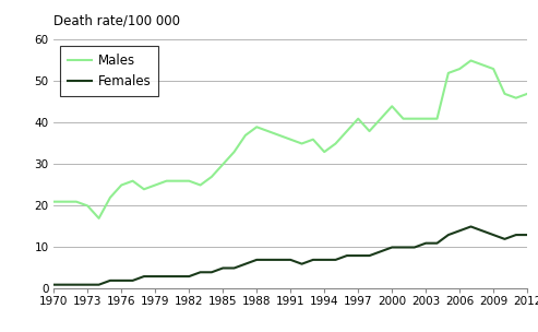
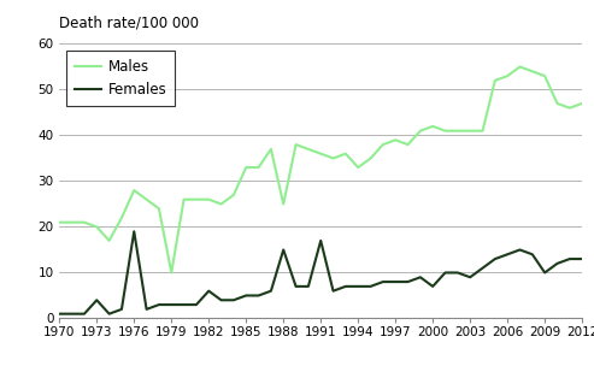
Females/1973: 1 -> 4
Males/1976: 25 -> 28
Females/1976: 2 -> 19
Males/1979: 25 -> 10
Females/1982: 3 -> 6
Males/1985: 30 -> 33
Males/1988: 39 -> 25
Females/1988: 7 -> 15
Females/1991: 7 -> 17
Males/1997: 41 -> 39
Males/2000: 44 -> 42
Females/2000: 10 -> 7
Females/2003: 11 -> 9
Females/2009: 13 -> 10
